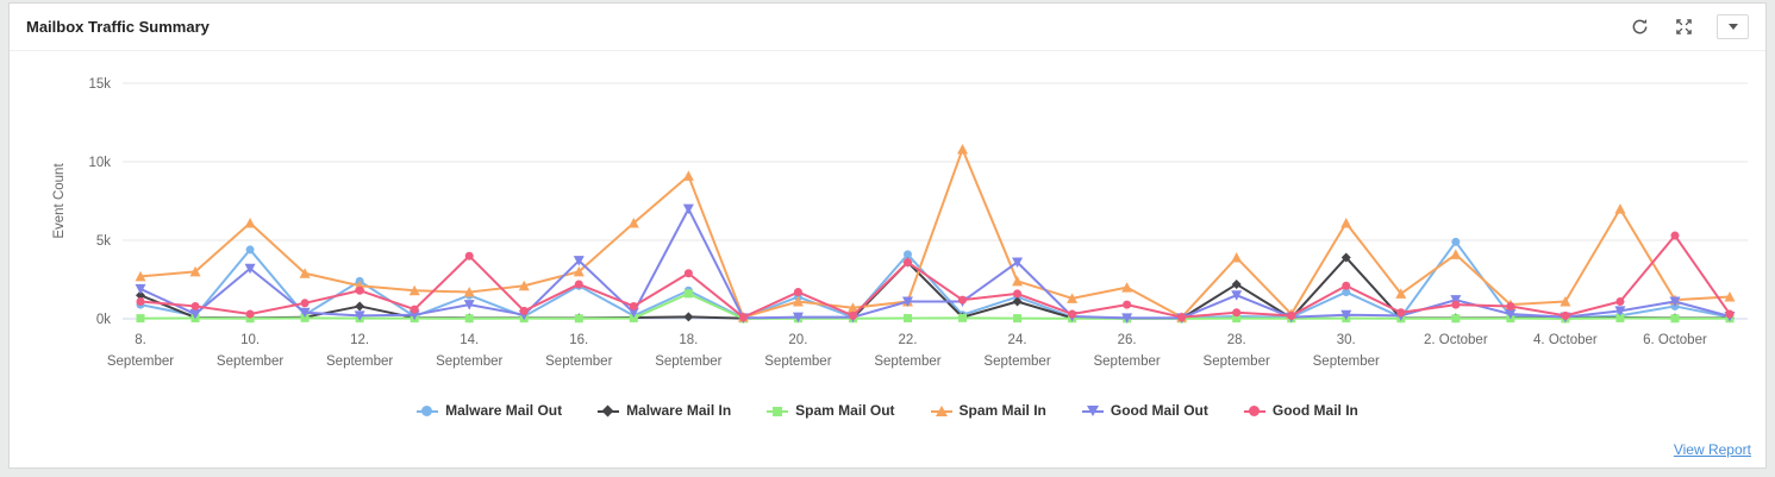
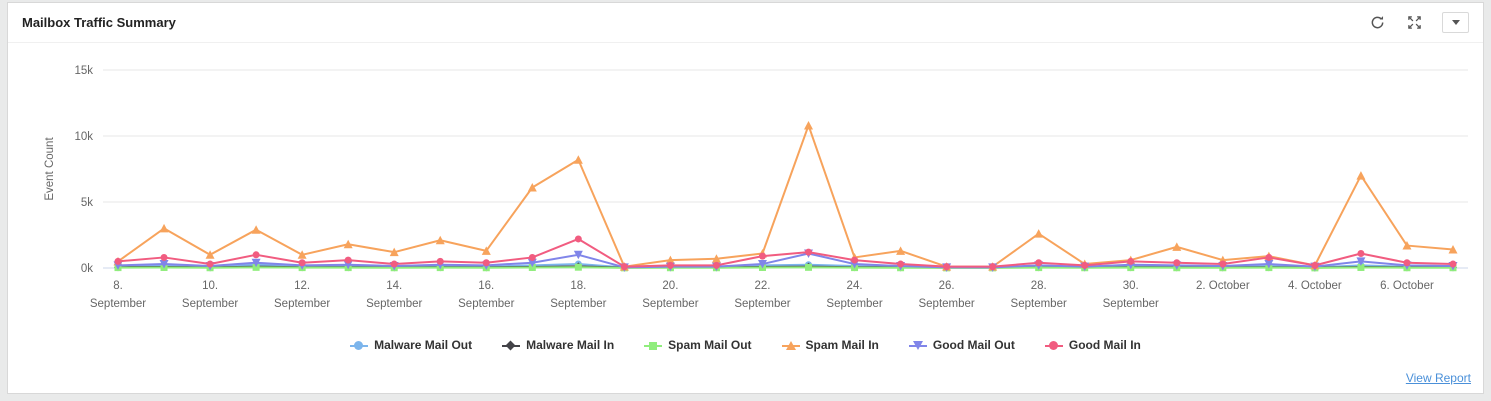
Malware Mail Out/8. September: 0.9k -> 0.2k
Malware Mail In/8. September: 1.5k -> 0.1k
Spam Mail In/8. September: 2.7k -> 0.5k
Good Mail Out/8. September: 1.9k -> 0.2k
Good Mail In/8. September: 1.1k -> 0.5k
Malware Mail Out/10. September: 4.4k -> 0.1k
Spam Mail In/10. September: 6.1k -> 1.0k
Good Mail Out/10. September: 3.2k -> 0.2k
Malware Mail Out/12. September: 2.4k -> 0.2k
Malware Mail In/12. September: 0.8k -> 0.1k
Spam Mail In/12. September: 2.1k -> 1.0k
Good Mail In/12. September: 1.8k -> 0.4k
Malware Mail Out/14. September: 1.5k -> 0.1k
Spam Mail In/14. September: 1.7k -> 1.2k
Good Mail Out/14. September: 0.9k -> 0.2k
Good Mail In/14. September: 4.0k -> 0.3k
Malware Mail Out/16. September: 2.1k -> 0.1k
Spam Mail In/16. September: 3.0k -> 1.3k
Good Mail Out/16. September: 3.7k -> 0.2k
Good Mail In/16. September: 2.2k -> 0.4k
Malware Mail Out/18. September: 1.8k -> 0.3k
Spam Mail Out/18. September: 1.6k -> 0.1k
Spam Mail In/18. September: 9.1k -> 8.2k
Good Mail Out/18. September: 7.0k -> 1.0k
Good Mail In/18. September: 2.9k -> 2.2k
Malware Mail Out/20. September: 1.4k -> 0.1k
Spam Mail In/20. September: 1.1k -> 0.6k
Good Mail In/20. September: 1.7k -> 0.2k
Malware Mail Out/22. September: 4.1k -> 0.2k
Malware Mail In/22. September: 3.6k -> 0.1k
Good Mail Out/22. September: 1.1k -> 0.3k
Good Mail In/22. September: 3.6k -> 0.9k
Malware Mail Out/24. September: 1.4k -> 0.2k
Malware Mail In/24. September: 1.1k -> 0.1k
Spam Mail In/24. September: 2.4k -> 0.8k
Good Mail Out/24. September: 3.6k -> 0.3k
Good Mail In/24. September: 1.6k -> 0.6k
Spam Mail In/26. September: 2.0k -> 0.1k
Good Mail In/26. September: 0.9k -> 0.1k
Malware Mail In/28. September: 2.2k -> 0.1k
Spam Mail In/28. September: 3.9k -> 2.6k
Good Mail Out/28. September: 1.5k -> 0.2k
Malware Mail Out/30. September: 1.7k -> 0.2k
Malware Mail In/30. September: 3.9k -> 0.1k
Spam Mail In/30. September: 6.1k -> 0.6k
Good Mail In/30. September: 2.1k -> 0.5k
Malware Mail Out/2. October: 4.9k -> 0.1k
Spam Mail In/2. October: 4.1k -> 0.6k
Good Mail Out/2. October: 1.2k -> 0.2k
Good Mail In/2. October: 0.9k -> 0.3k
Spam Mail In/4. October: 1.1k -> 0.2k
Malware Mail Out/6. October: 0.8k -> 0.1k
Spam Mail In/6. October: 1.2k -> 1.7k
Good Mail Out/6. October: 1.1k -> 0.2k
Good Mail In/6. October: 5.3k -> 0.4k
